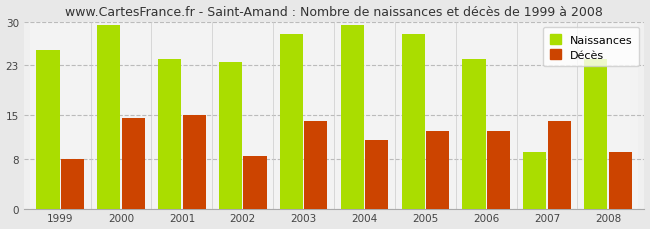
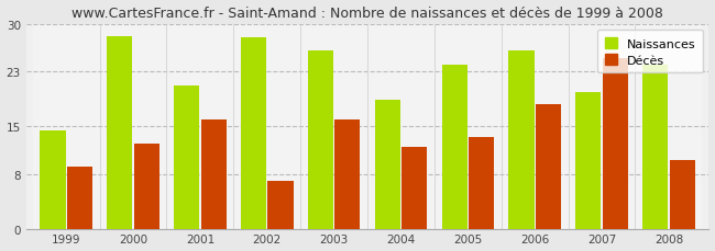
Naissances/1999: 25.5 -> 14.4
Décès/1999: 8.0 -> 9.0
Naissances/2000: 29.5 -> 28.2
Décès/2000: 14.5 -> 12.4
Naissances/2001: 24.0 -> 21.0
Décès/2001: 15.0 -> 16.0
Naissances/2002: 23.5 -> 28.0
Décès/2002: 8.5 -> 7.0
Naissances/2003: 28.0 -> 26.0
Décès/2003: 14.0 -> 16.0
Naissances/2004: 29.5 -> 18.8
Décès/2004: 11.0 -> 12.0
Naissances/2005: 28.0 -> 24.0
Décès/2005: 12.5 -> 13.4
Naissances/2006: 24.0 -> 26.0
Décès/2006: 12.5 -> 18.2
Naissances/2007: 9.0 -> 20.0
Décès/2007: 14.0 -> 25.0
Décès/2008: 9.0 -> 10.0
